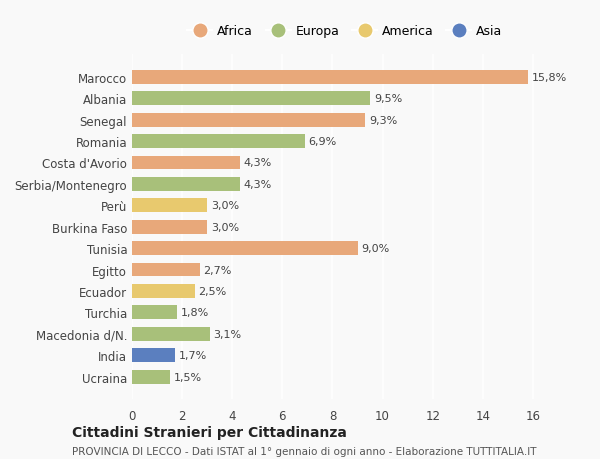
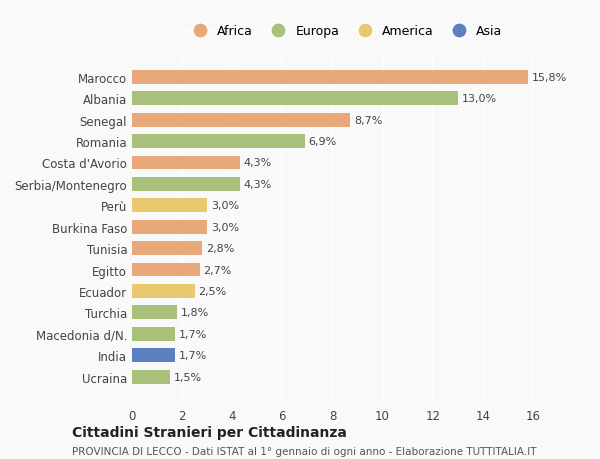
Albania: 9,5% -> 13,0%
Senegal: 9,3% -> 8,7%
Tunisia: 9,0% -> 2,8%
Macedonia d/N.: 3,1% -> 1,7%
